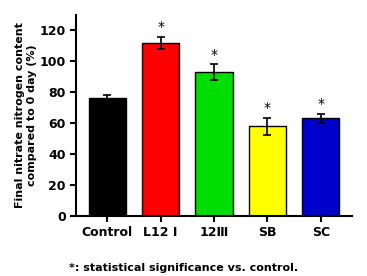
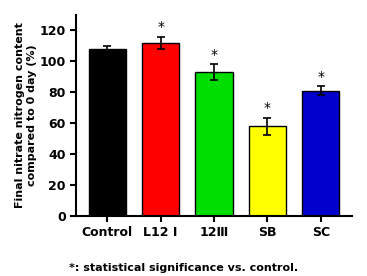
Control: 76 -> 108
SC: 63 -> 81
